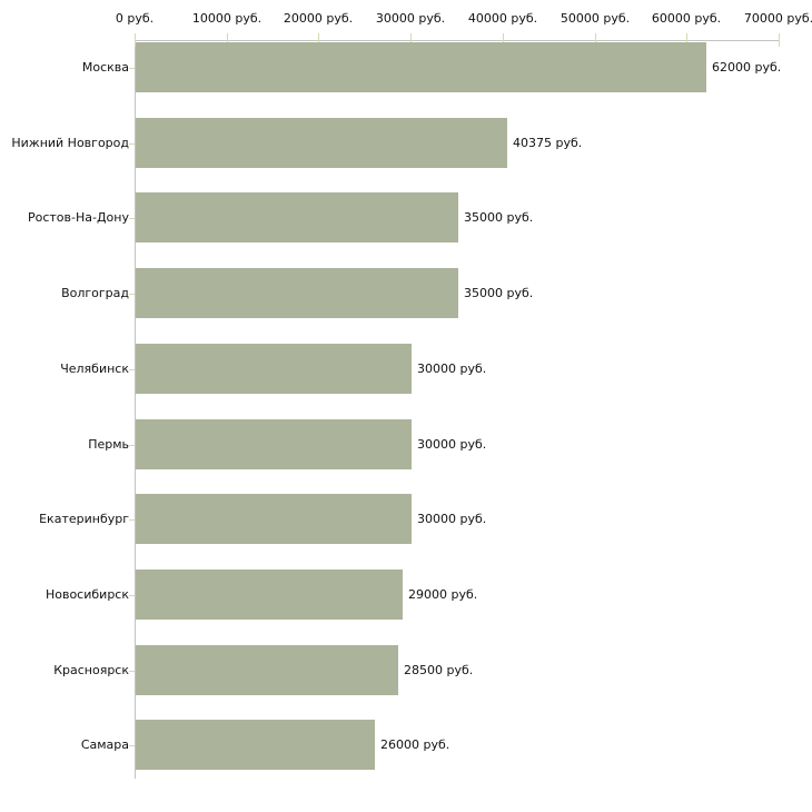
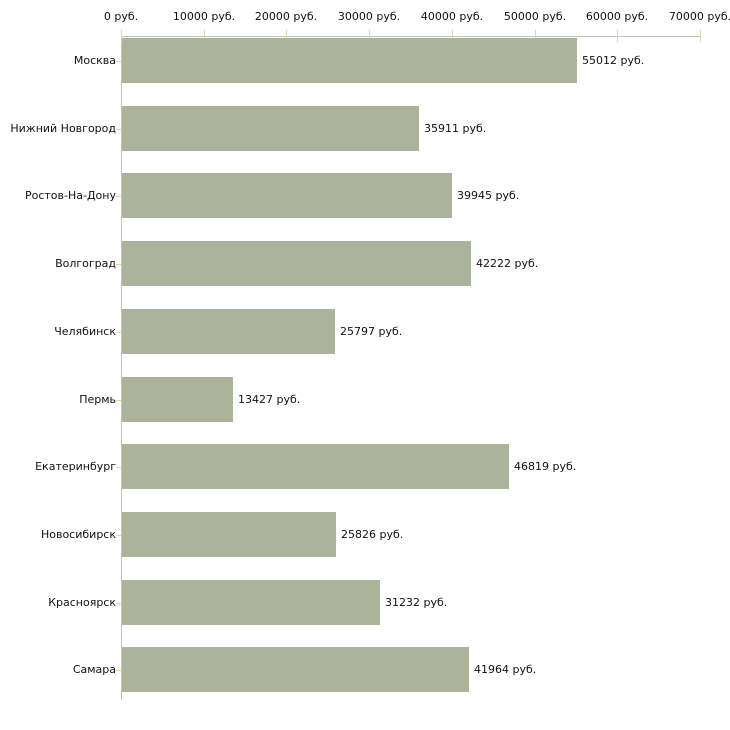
Москва: 62000 -> 55012
Нижний Новгород: 40375 -> 35911
Ростов-На-Дону: 35000 -> 39945
Волгоград: 35000 -> 42222
Челябинск: 30000 -> 25797
Пермь: 30000 -> 13427
Екатеринбург: 30000 -> 46819
Новосибирск: 29000 -> 25826
Красноярск: 28500 -> 31232
Самара: 26000 -> 41964
